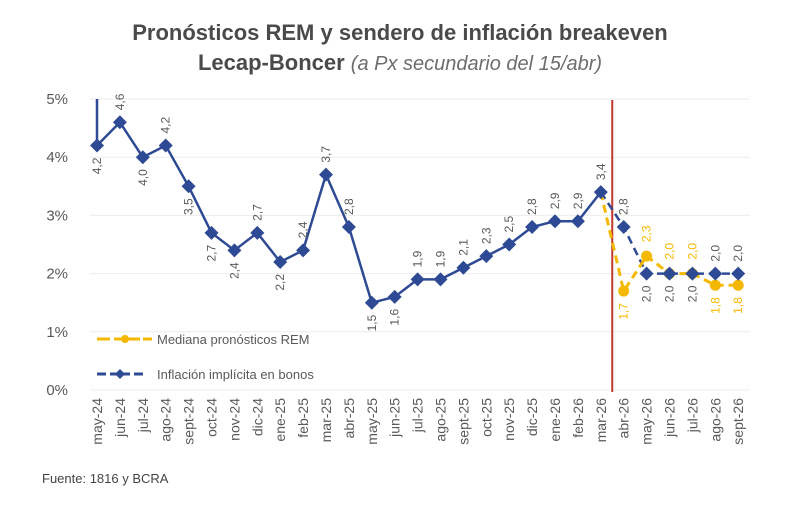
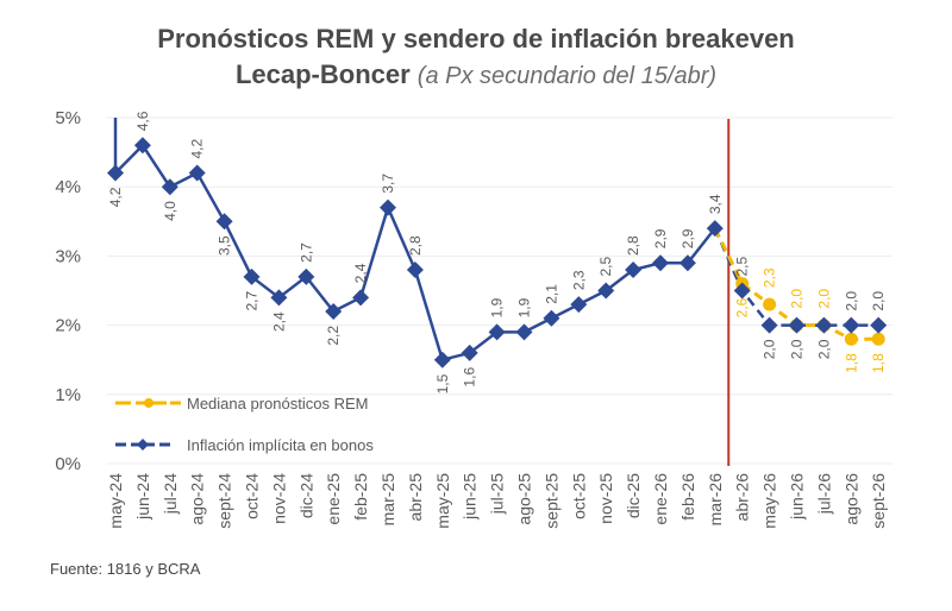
Mediana pronósticos REM/abr-26: 1,7 -> 2,6
Inflación implícita en bonos/abr-26: 2,8 -> 2,5
